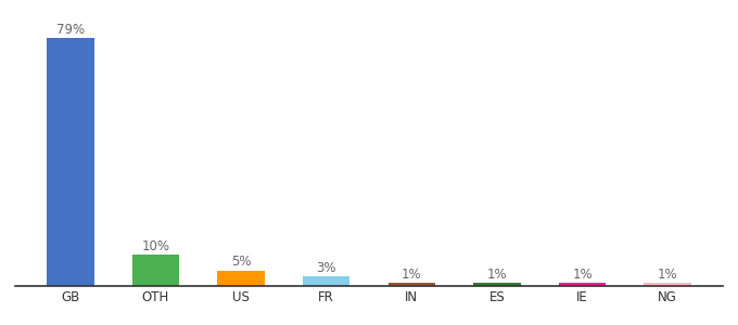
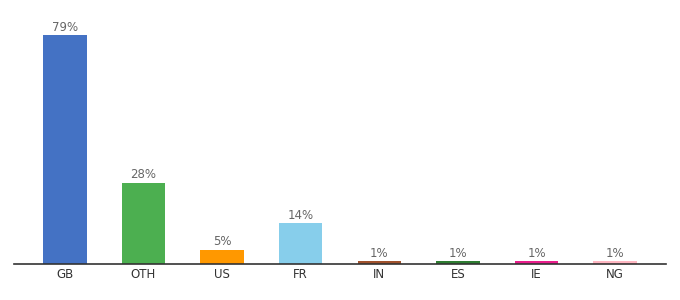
OTH: 10% -> 28%
FR: 3% -> 14%
